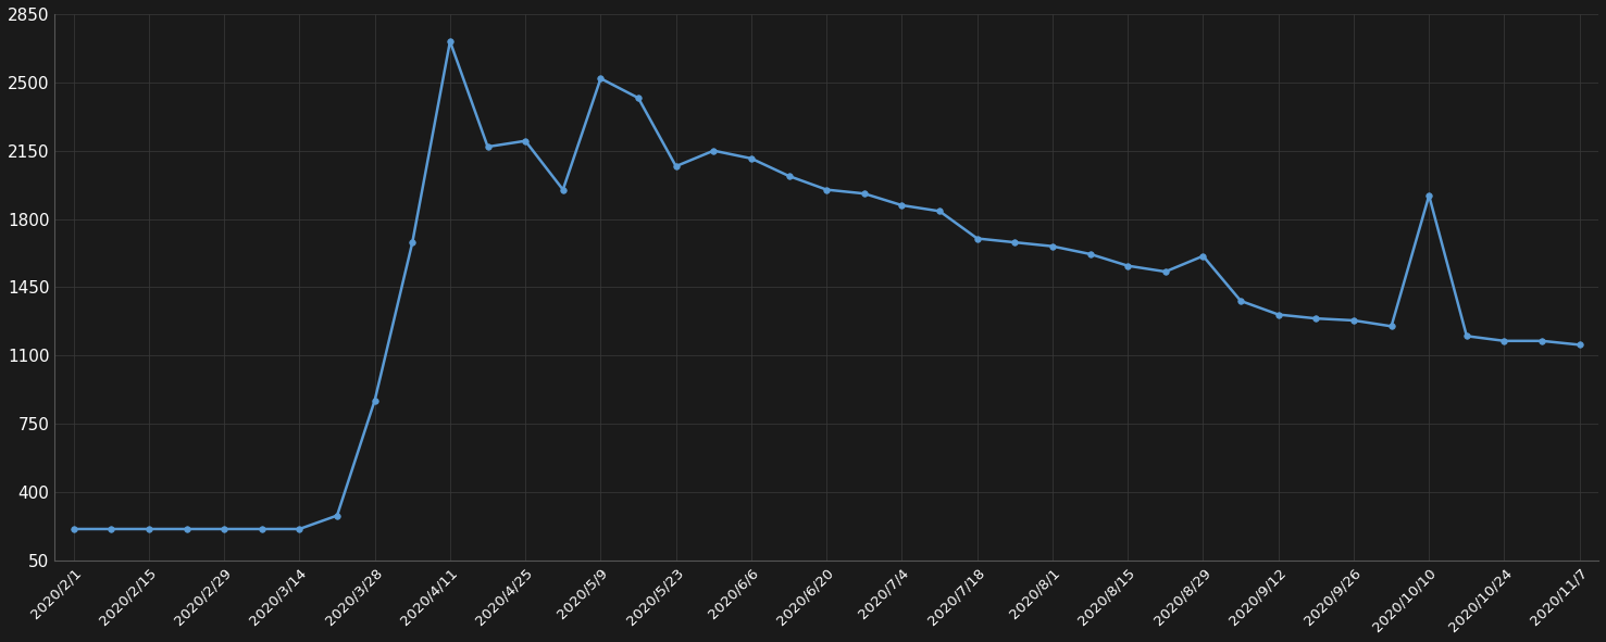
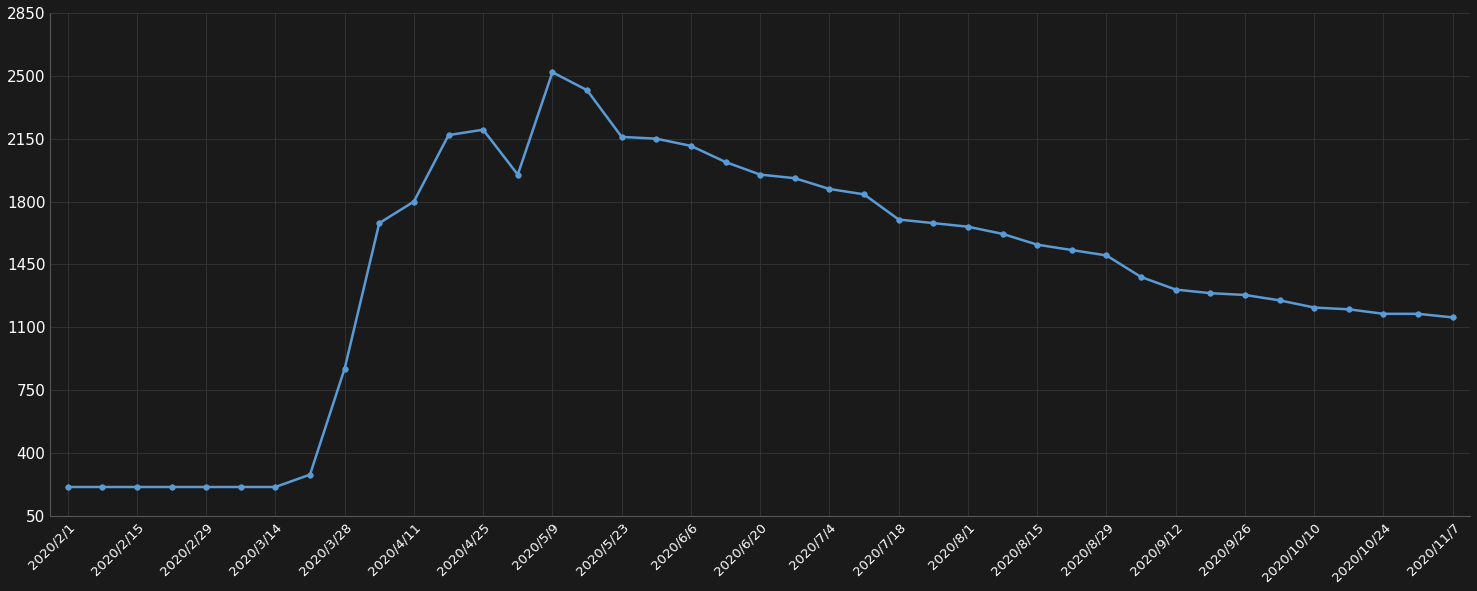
2020/4/11: 2710 -> 1800
2020/5/23: 2070 -> 2160
2020/8/29: 1610 -> 1500
2020/10/10: 1920 -> 1210
